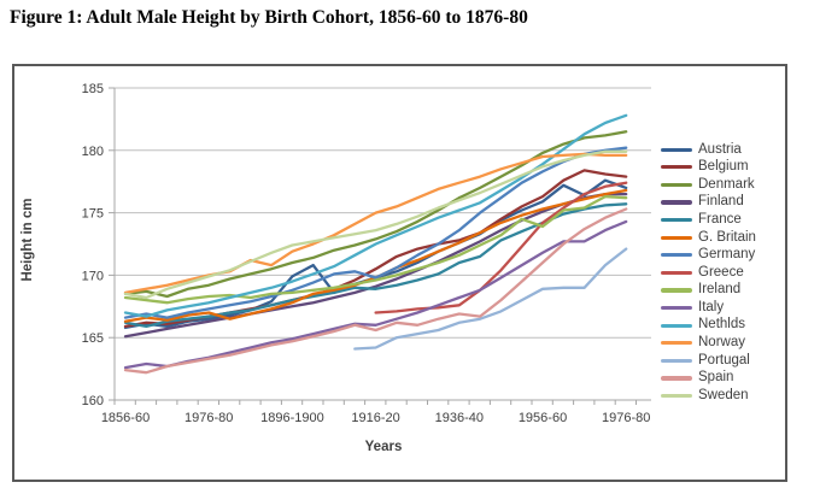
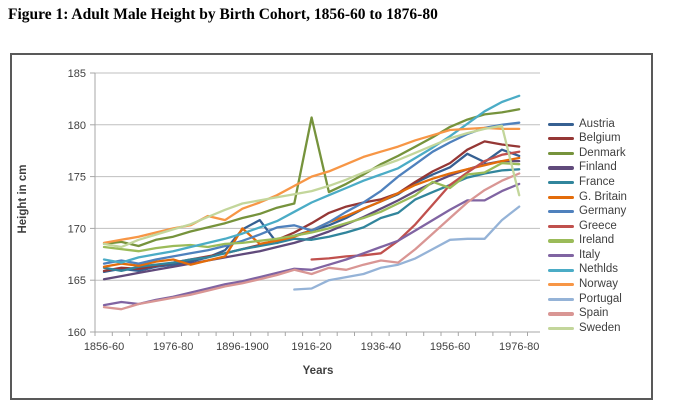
G. Britain/1896-1900: 167.8 -> 170.0
Denmark/1916-20: 172.9 -> 180.7
Sweden/1976-80: 179.9 -> 173.2
